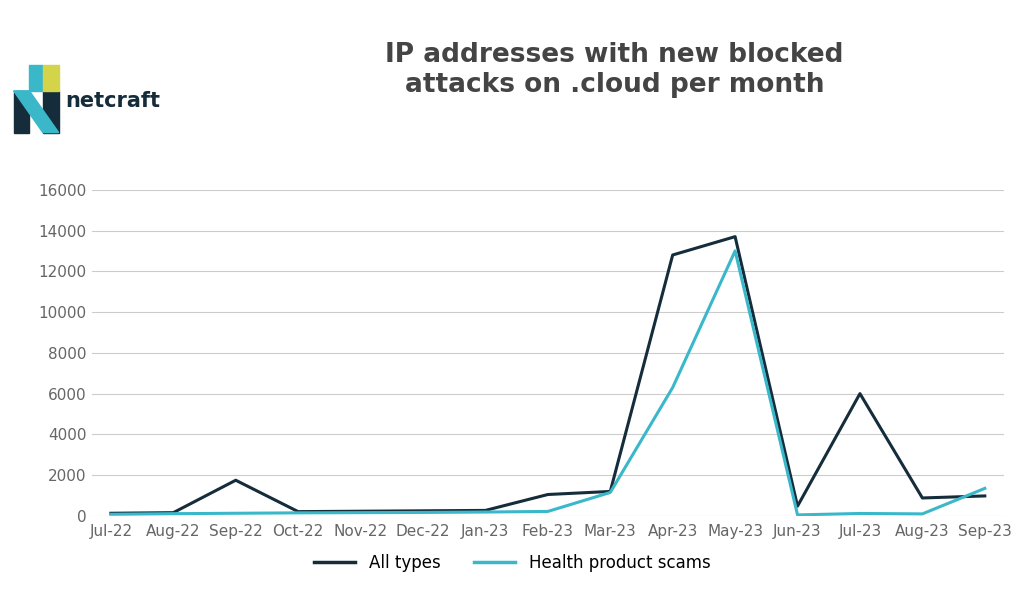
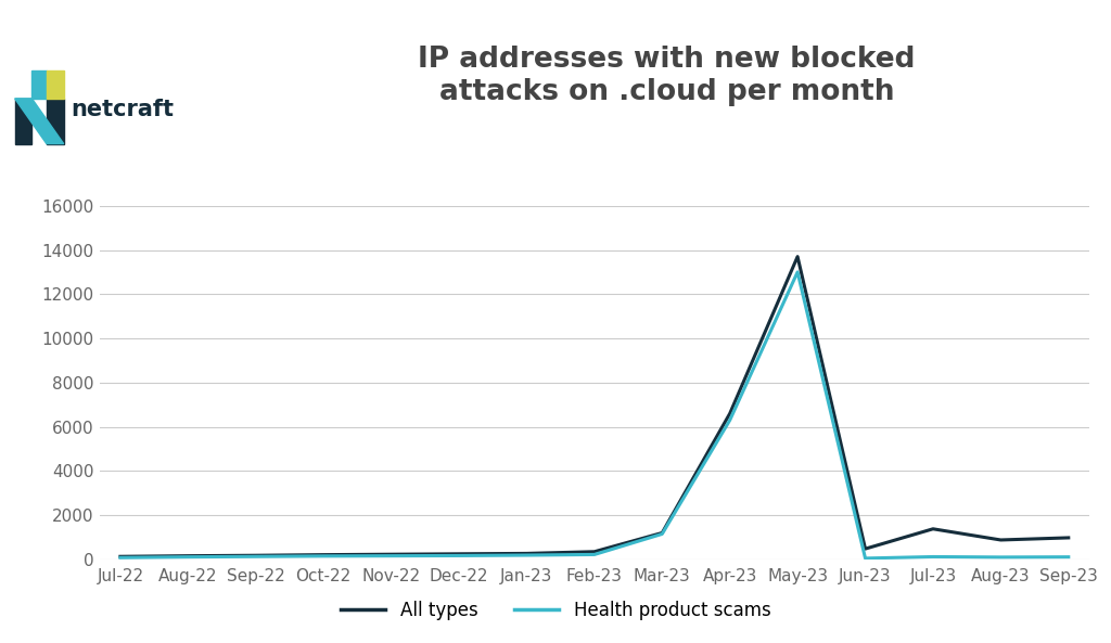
All types/Sep-22: 1750 -> 180
All types/Feb-23: 1050 -> 350
All types/Apr-23: 12800 -> 6600
All types/Jul-23: 6000 -> 1380
Health product scams/Sep-23: 1350 -> 110
